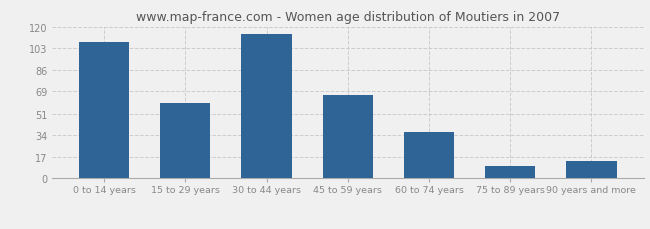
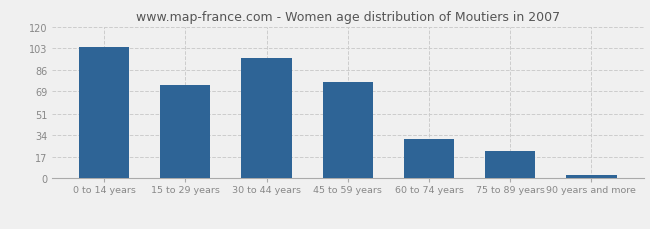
0 to 14 years: 108 -> 104
15 to 29 years: 60 -> 74
30 to 44 years: 114 -> 95
45 to 59 years: 66 -> 76
60 to 74 years: 37 -> 31
75 to 89 years: 10 -> 22
90 years and more: 14 -> 3
